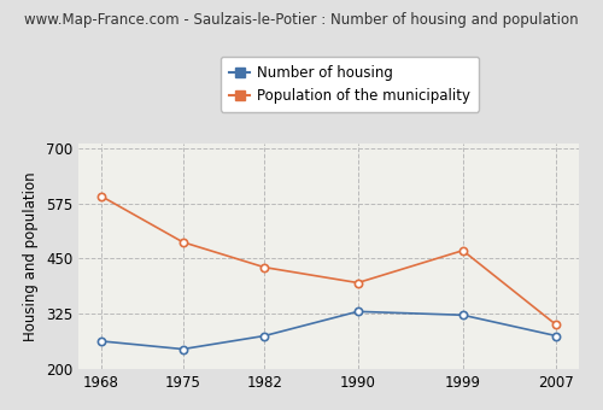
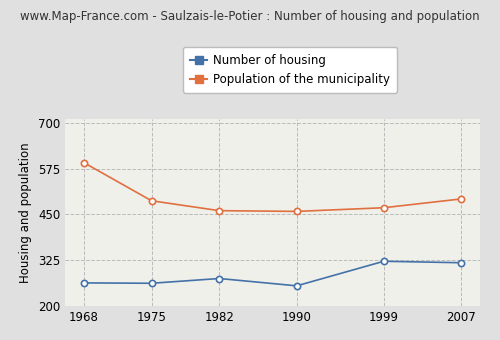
Number of housing/1975: 245 -> 262
Population of the municipality/1982: 430 -> 460
Number of housing/1990: 330 -> 255
Population of the municipality/1990: 395 -> 458
Number of housing/2007: 275 -> 318
Population of the municipality/2007: 300 -> 492
